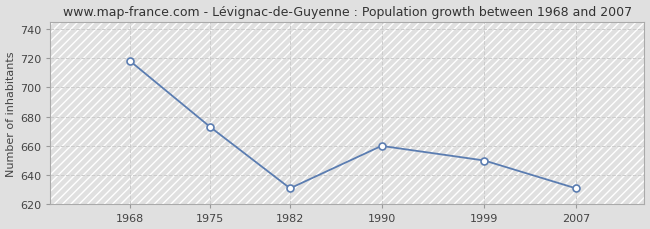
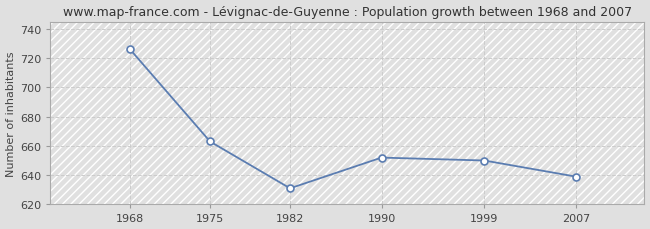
1968: 718 -> 726
1975: 673 -> 663
1990: 660 -> 652
2007: 631 -> 639
